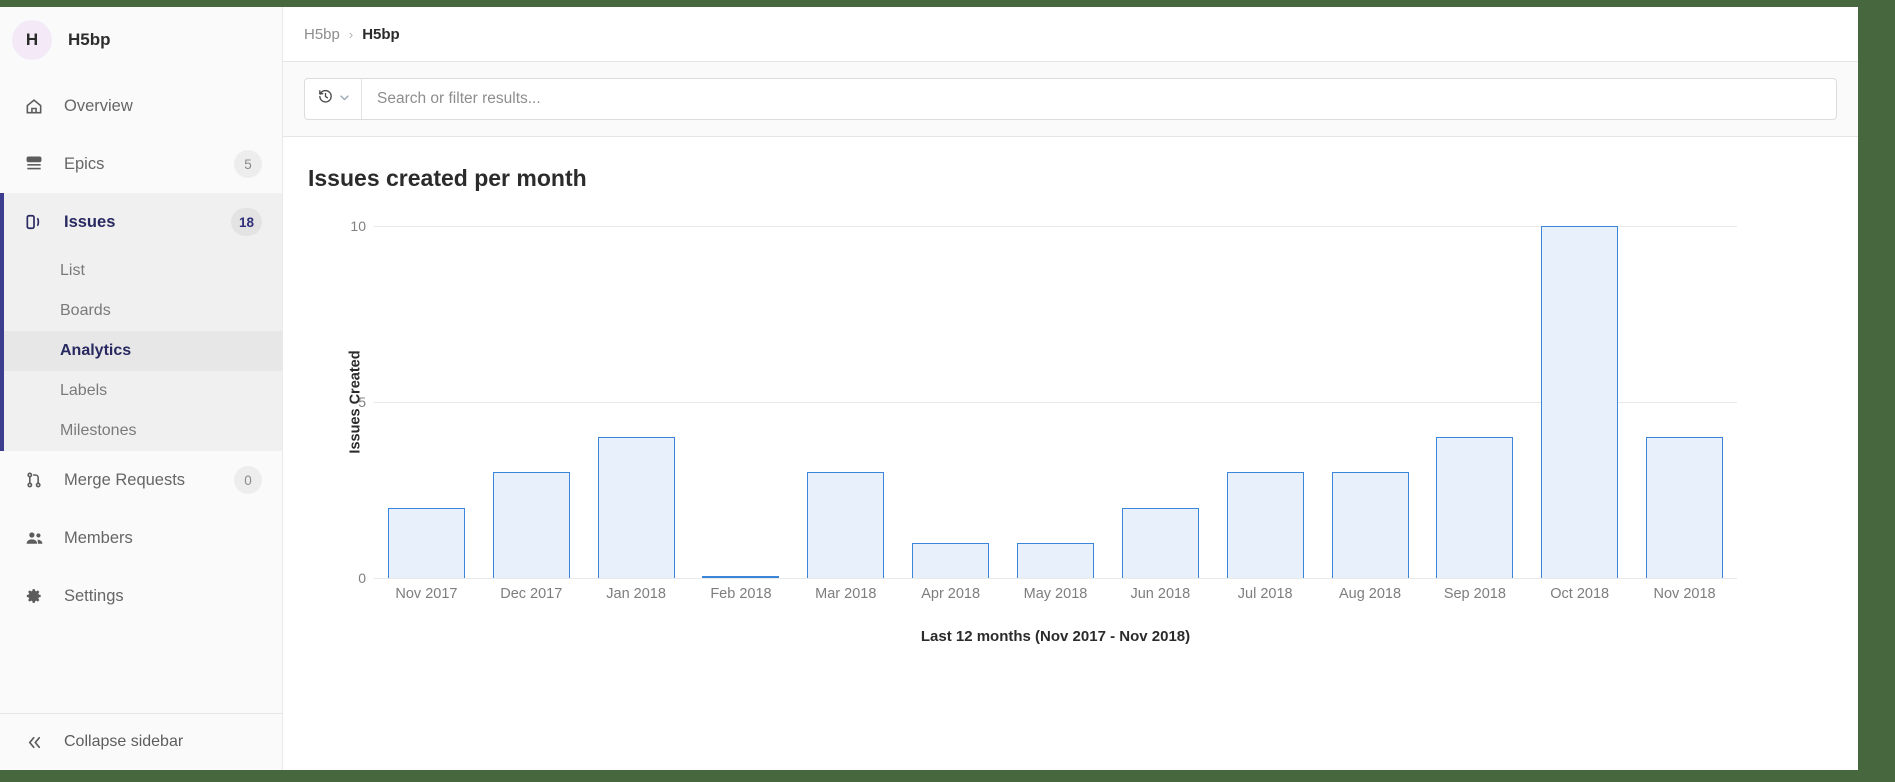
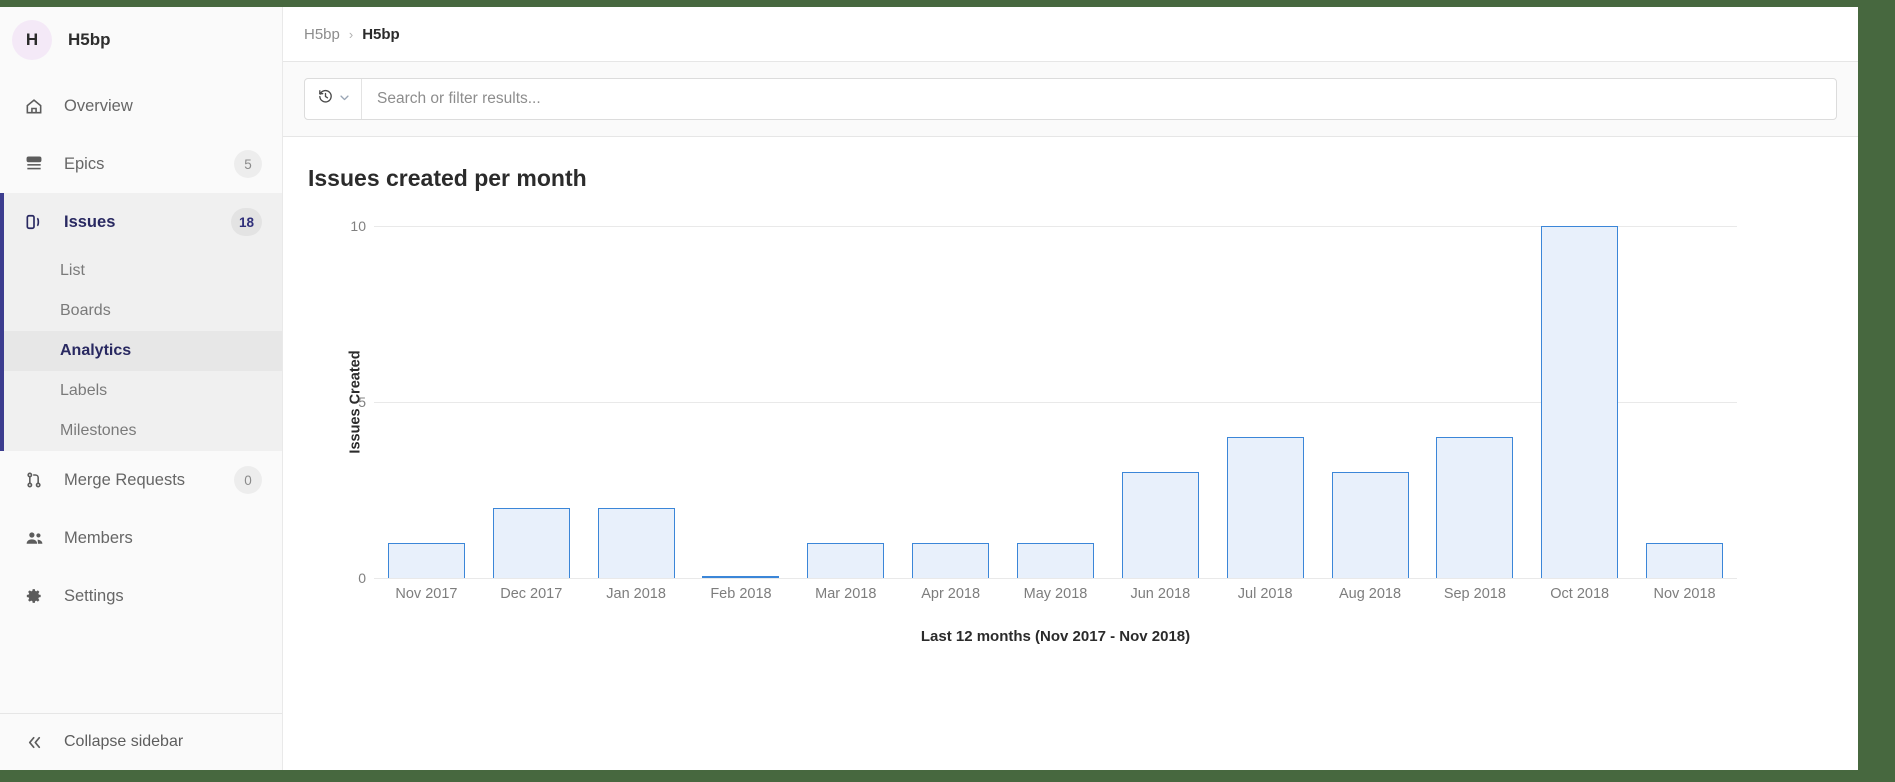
Nov 2017: 2 -> 1
Dec 2017: 3 -> 2
Jan 2018: 4 -> 2
Mar 2018: 3 -> 1
Jun 2018: 2 -> 3
Jul 2018: 3 -> 4
Nov 2018: 4 -> 1
